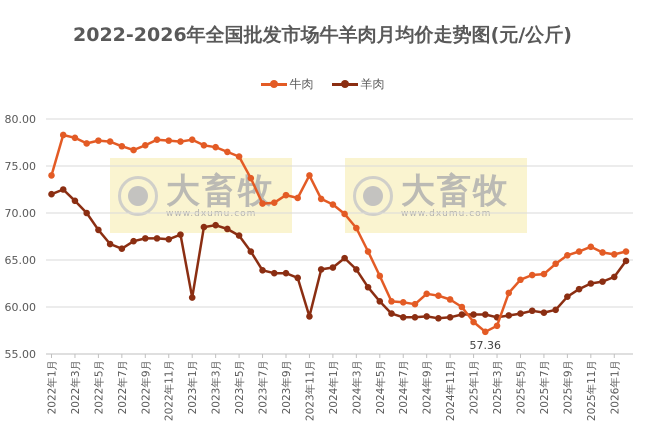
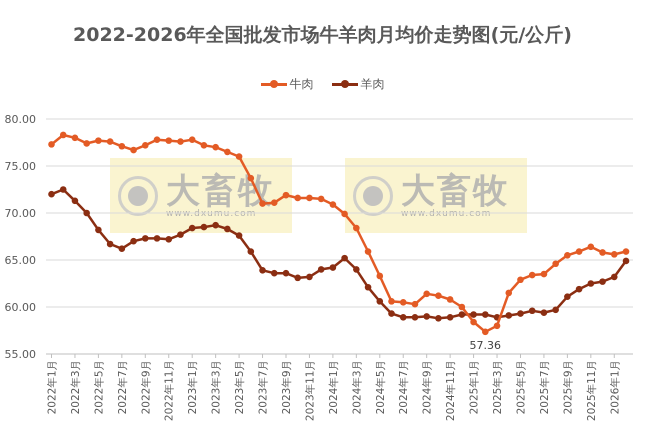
牛肉/2022年1月: 74 -> 77
羊肉/2023年1月: 61 -> 68
牛肉/2023年11月: 74 -> 72
羊肉/2023年11月: 59 -> 63
